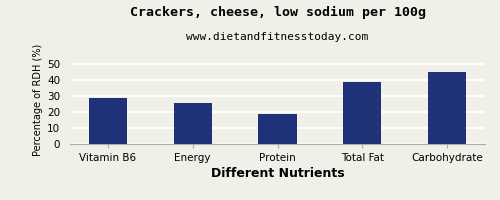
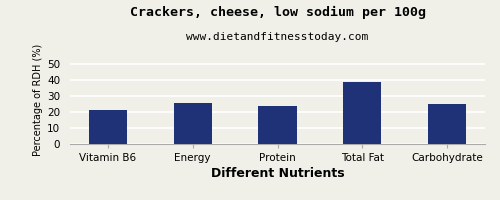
Vitamin B6: 28 -> 21
Protein: 18 -> 24
Carbohydrate: 45 -> 25
